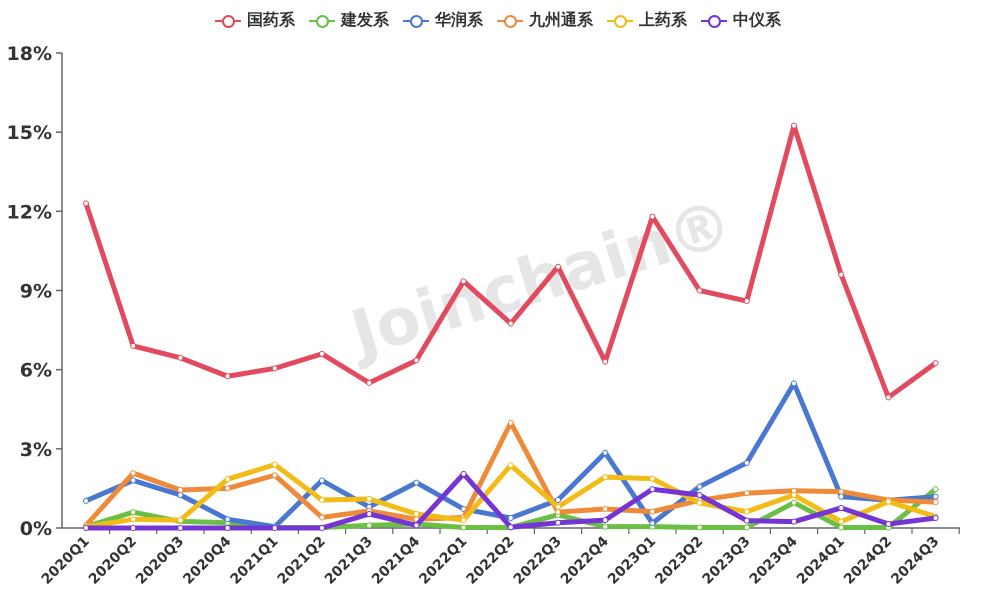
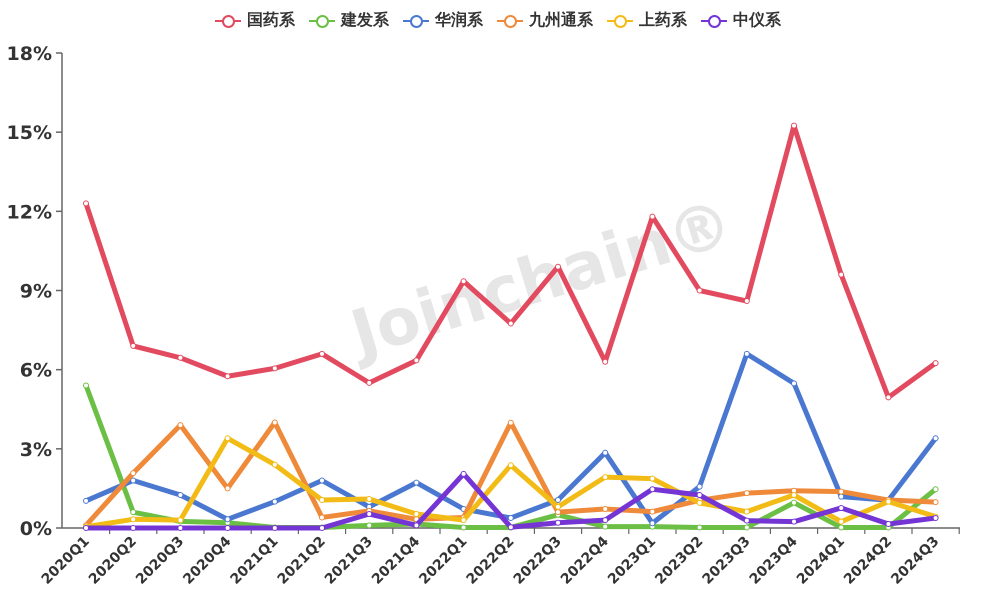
建发系/2020Q1: 0.1% -> 5.4%
九州通系/2020Q3: 1.4% -> 3.9%
上药系/2020Q4: 1.9% -> 3.4%
华润系/2021Q1: 0.1% -> 1.0%
九州通系/2021Q1: 2.0% -> 4.0%
华润系/2023Q3: 2.5% -> 6.6%
华润系/2024Q3: 1.2% -> 3.4%
